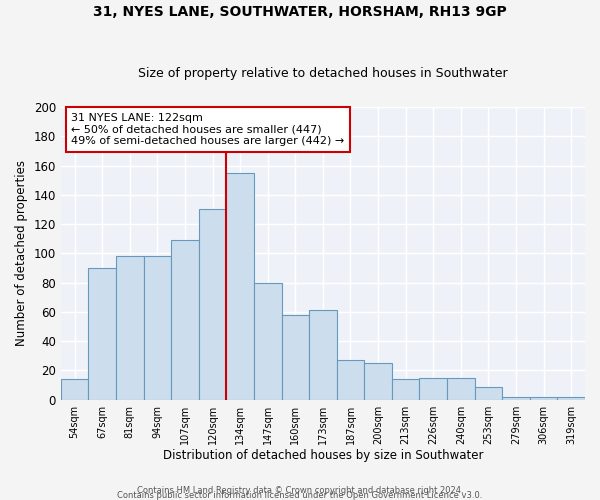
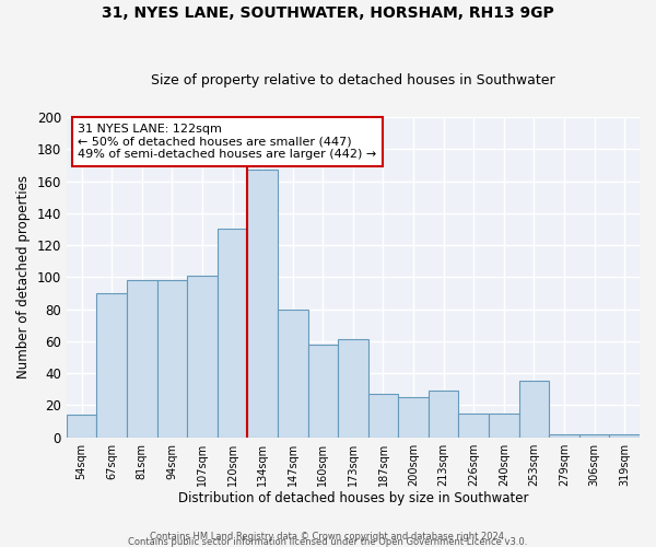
107sqm: 109 -> 101
134sqm: 155 -> 167
213sqm: 14 -> 29
253sqm: 9 -> 35
